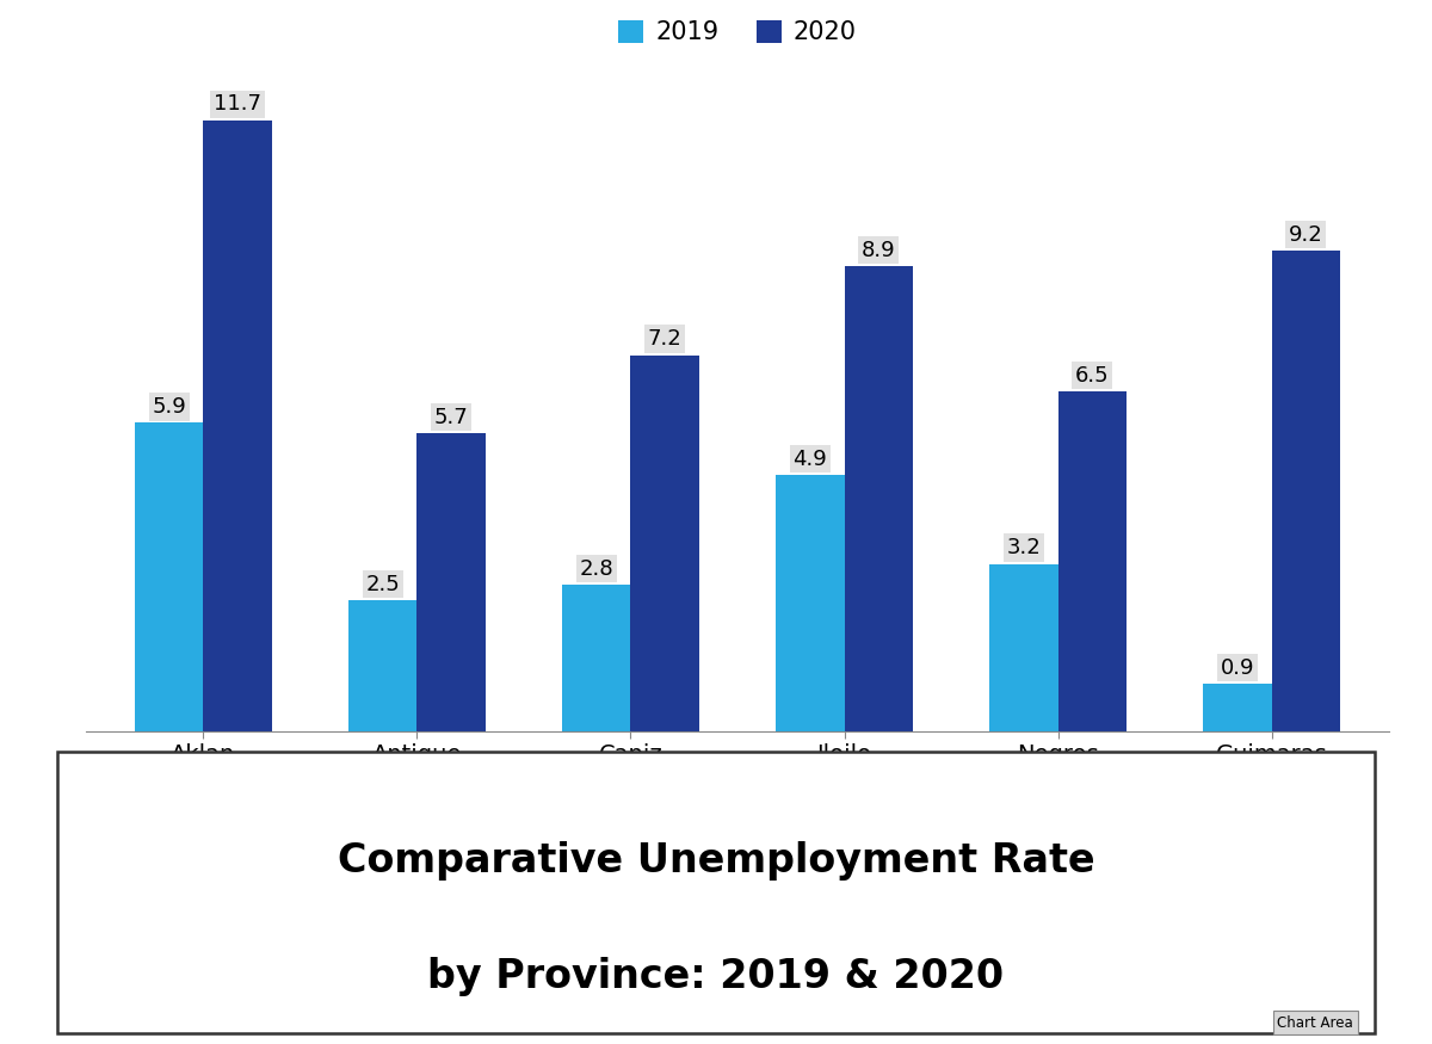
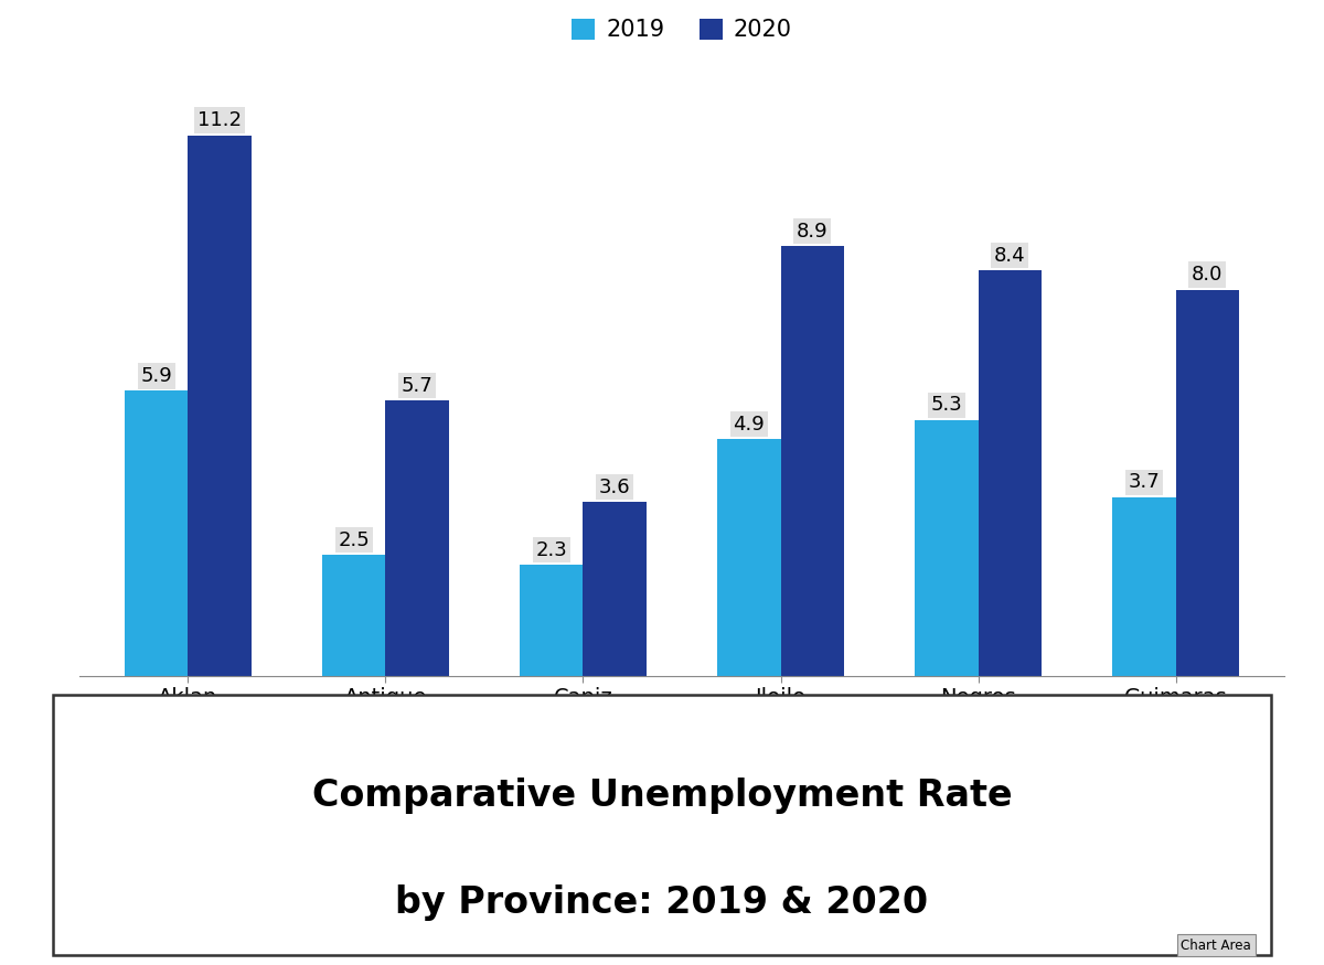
2020/Aklan: 11.7 -> 11.2
2019/Capiz: 2.8 -> 2.3
2020/Capiz: 7.2 -> 3.6
2019/Negros Occidental: 3.2 -> 5.3
2020/Negros Occidental: 6.5 -> 8.4
2019/Guimaras: 0.9 -> 3.7
2020/Guimaras: 9.2 -> 8.0
